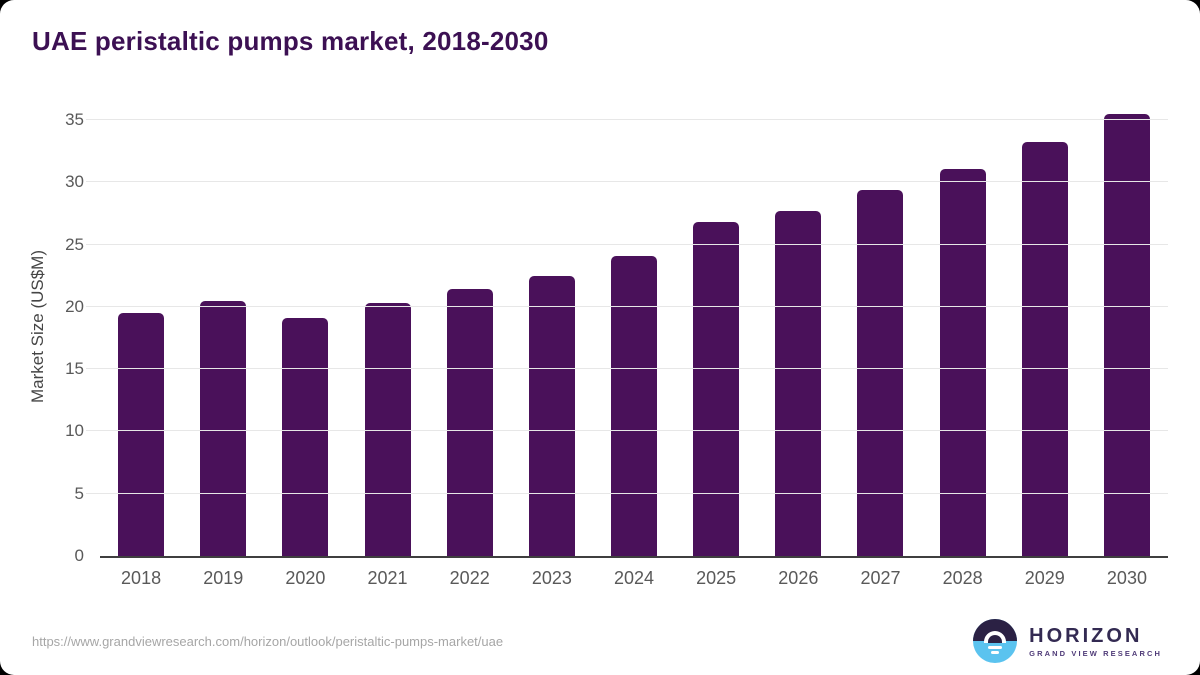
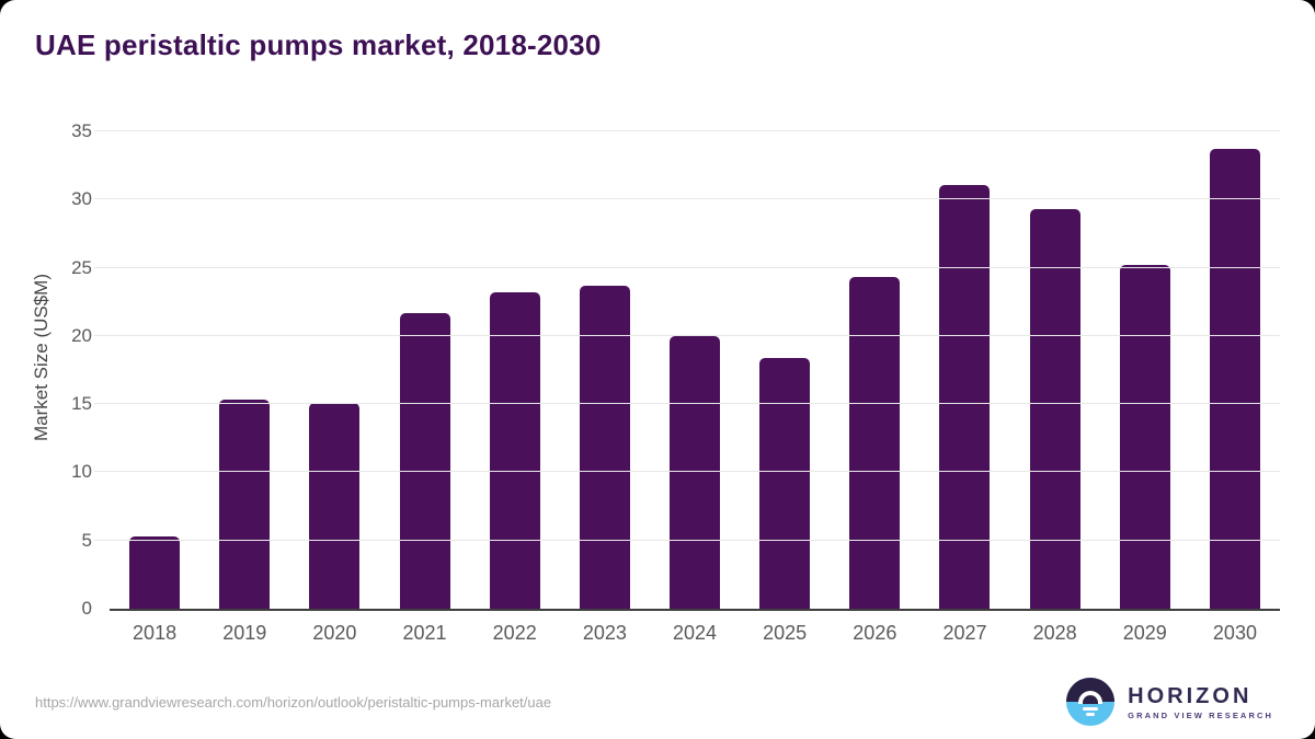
2018: 19.5 -> 5.3
2019: 20.5 -> 15.3
2020: 19.1 -> 15.1
2021: 20.3 -> 21.7
2022: 21.4 -> 23.2
2023: 22.5 -> 23.7
2024: 24.1 -> 20.0
2025: 26.8 -> 18.4
2026: 27.7 -> 24.3
2027: 29.4 -> 31.1
2028: 31.1 -> 29.3
2029: 33.2 -> 25.2
2030: 35.5 -> 33.7
